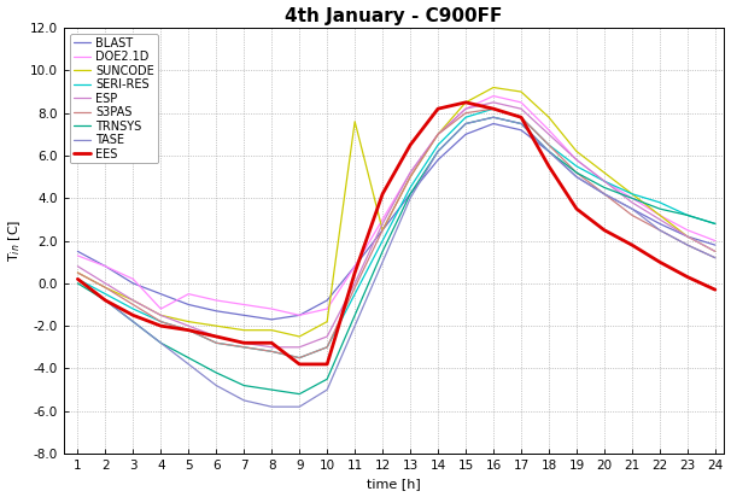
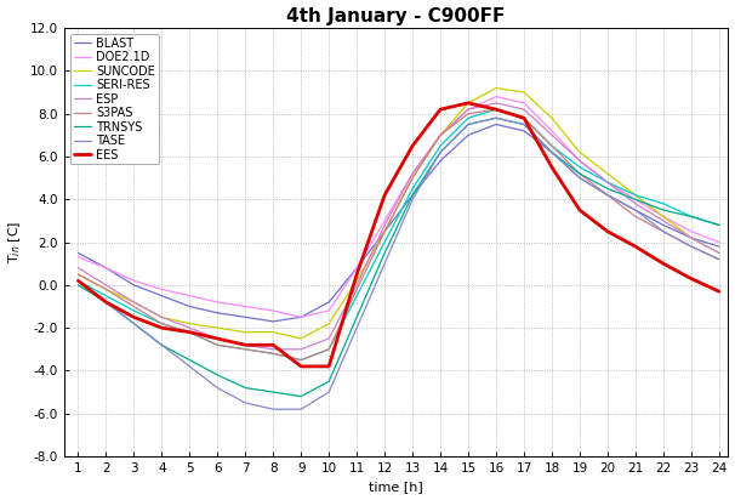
DOE2.1D/4: -1.2 -> -0.2
SUNCODE/11: 7.6 -> 0.2
